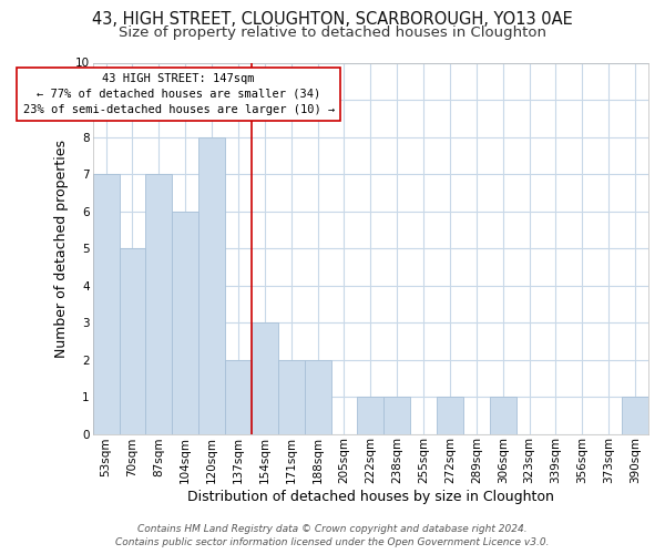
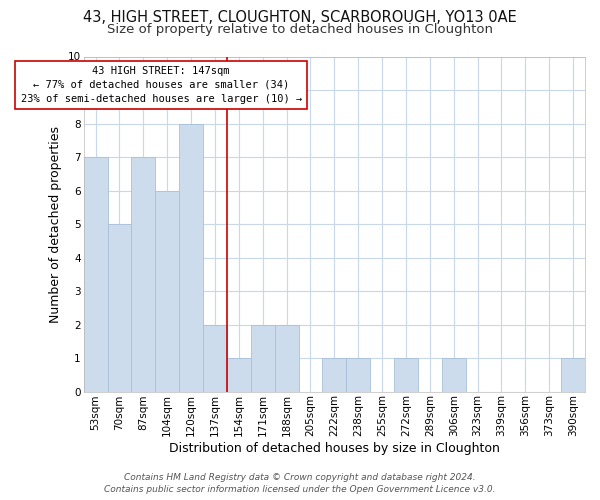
154sqm: 3 -> 1
